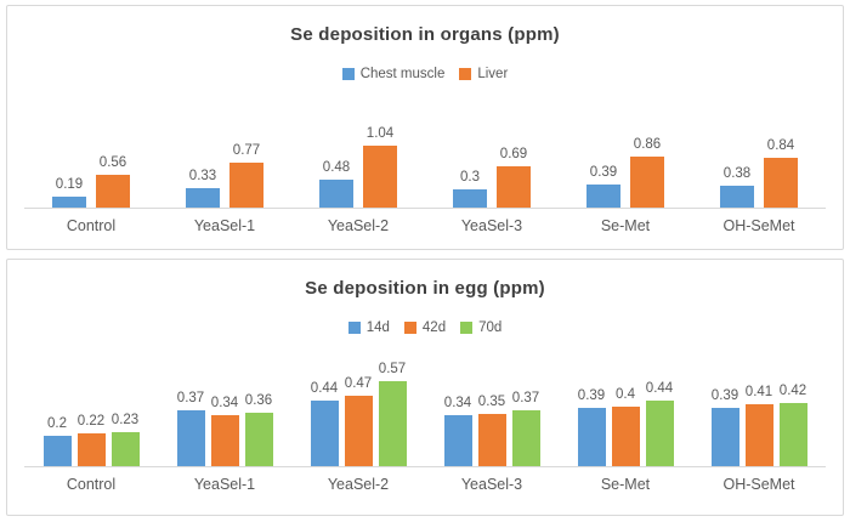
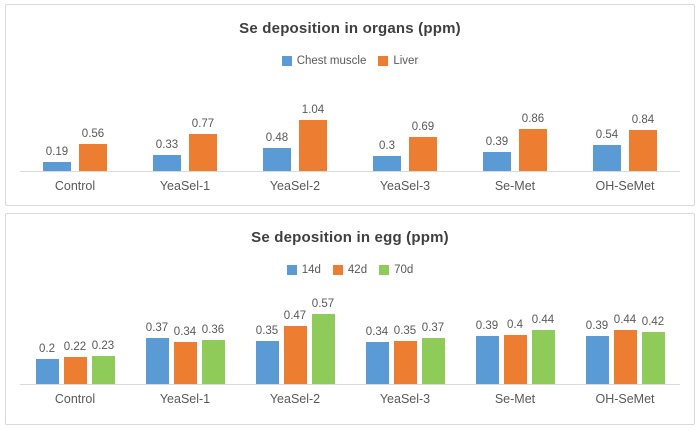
Se deposition in organs (ppm)/Chest muscle/OH-SeMet: 0.38 -> 0.54
Se deposition in egg (ppm)/14d/YeaSel-2: 0.44 -> 0.35
Se deposition in egg (ppm)/42d/OH-SeMet: 0.41 -> 0.44
